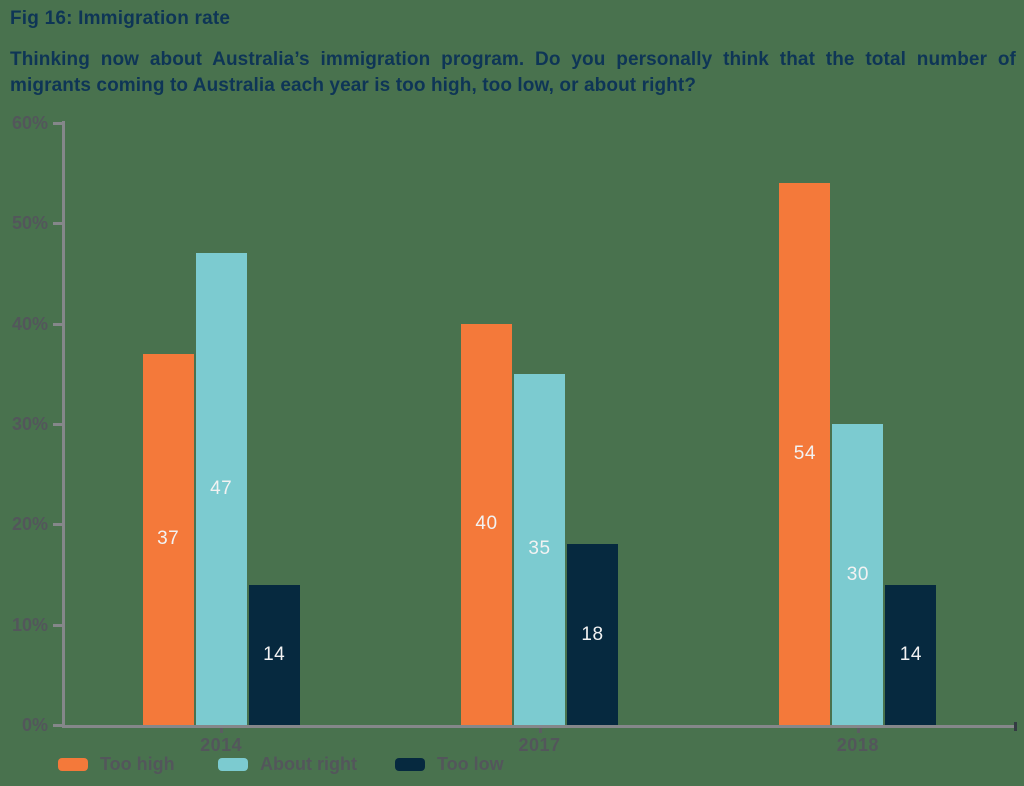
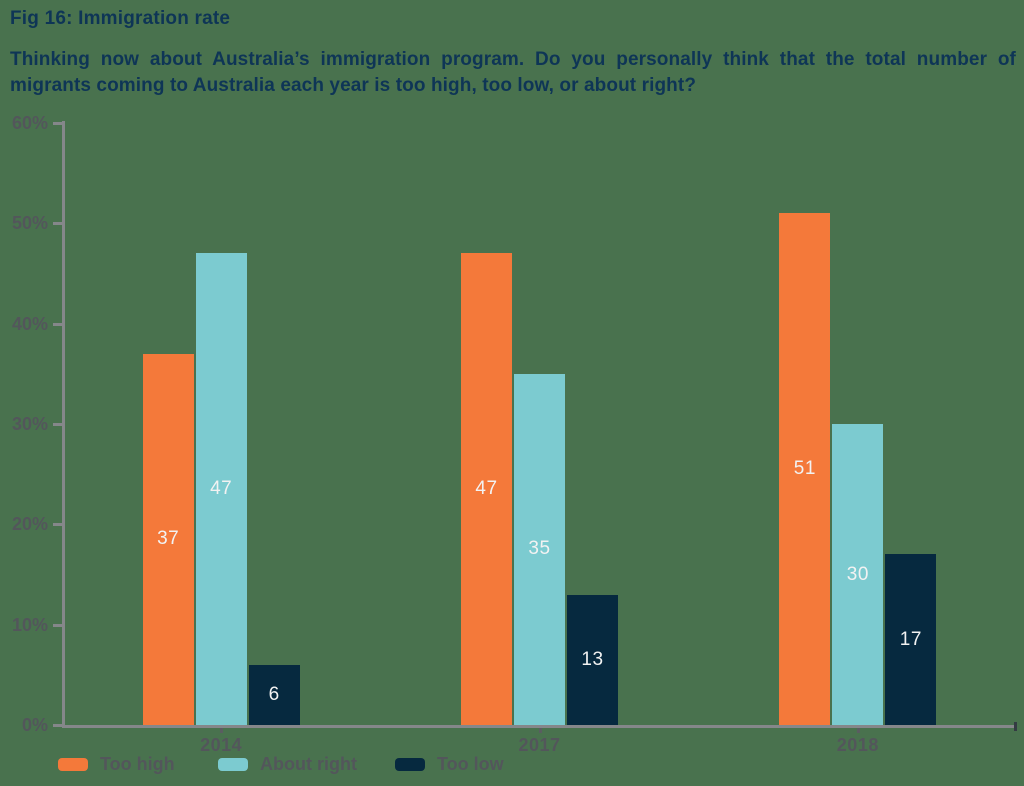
Too low/2014: 14 -> 6
Too high/2017: 40 -> 47
Too low/2017: 18 -> 13
Too high/2018: 54 -> 51
Too low/2018: 14 -> 17
